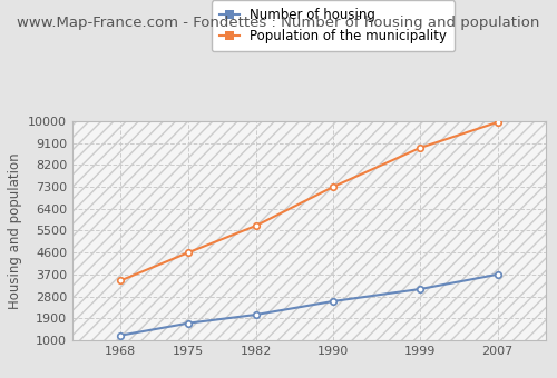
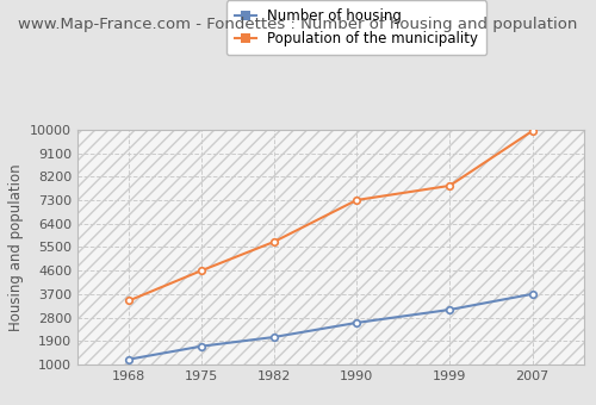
Population of the municipality/1999: 8900 -> 7850
